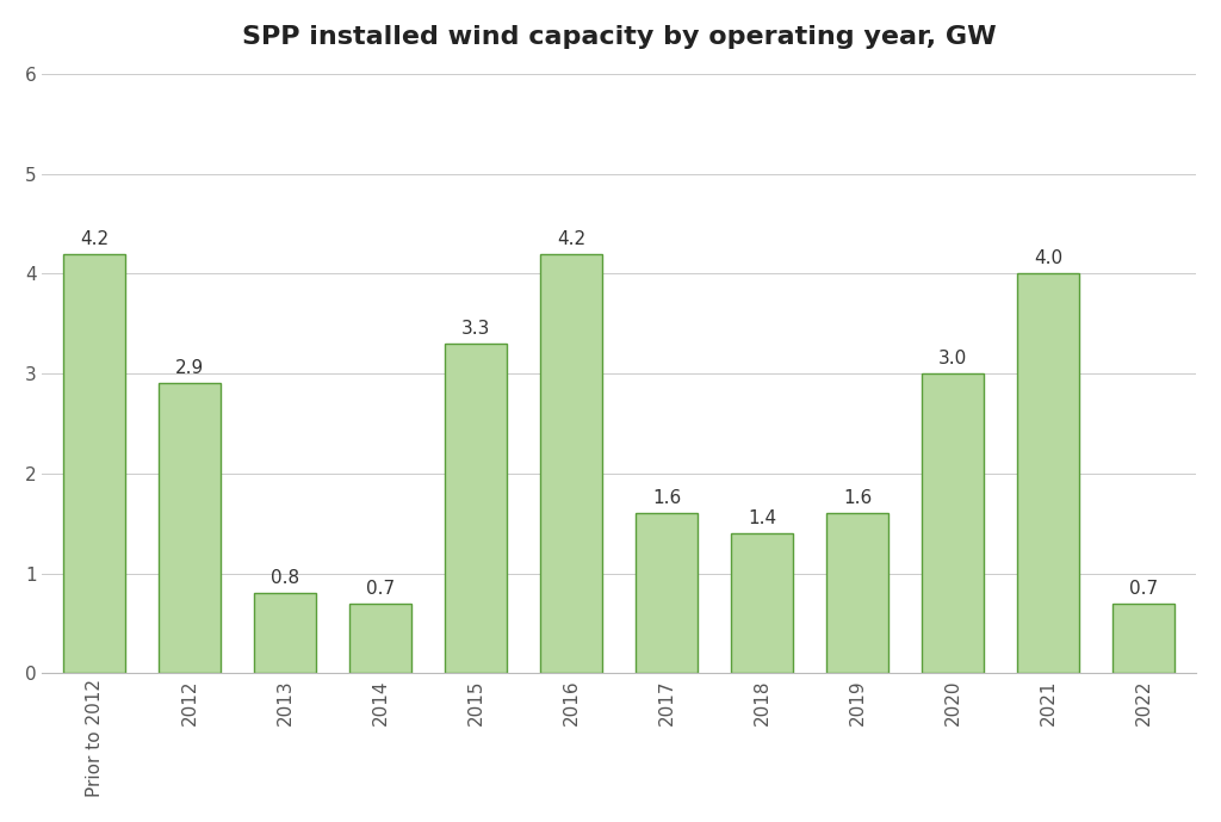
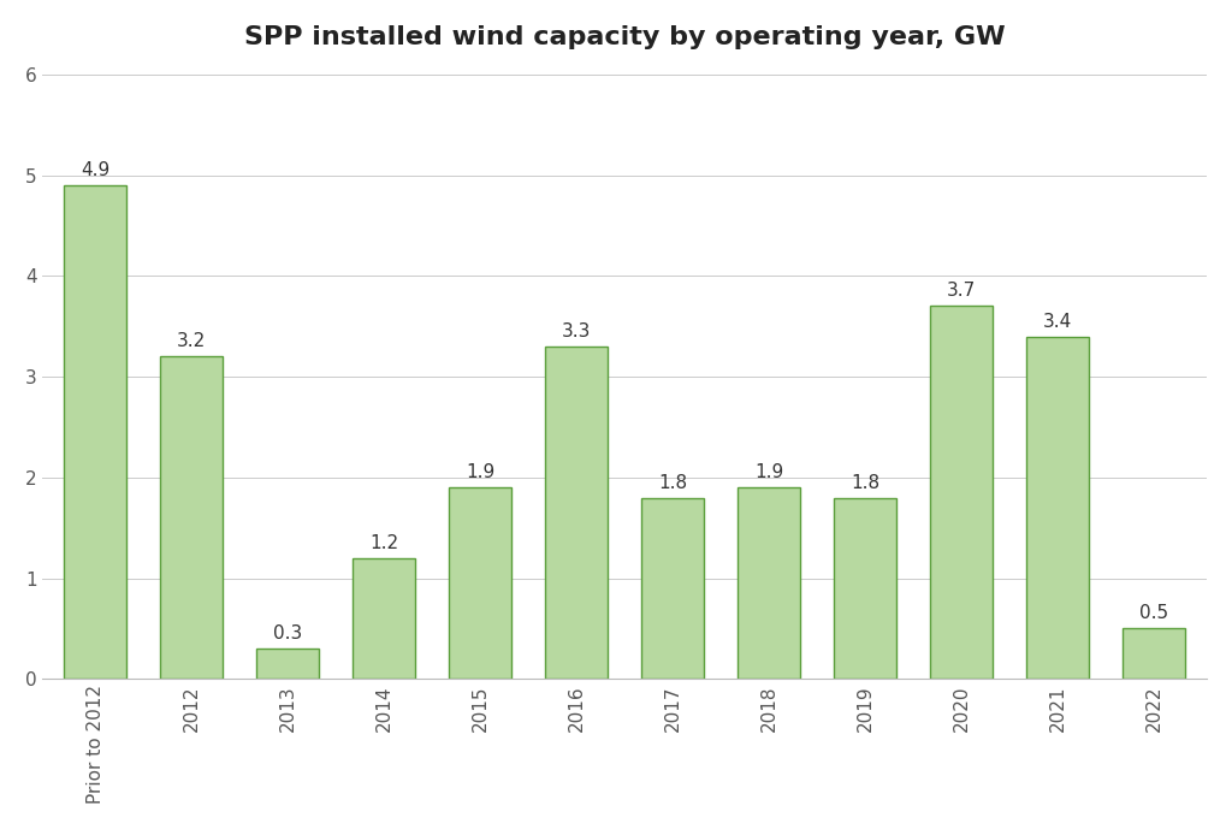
Prior to 2012: 4.2 -> 4.9
2012: 2.9 -> 3.2
2013: 0.8 -> 0.3
2014: 0.7 -> 1.2
2015: 3.3 -> 1.9
2016: 4.2 -> 3.3
2017: 1.6 -> 1.8
2018: 1.4 -> 1.9
2019: 1.6 -> 1.8
2020: 3.0 -> 3.7
2021: 4.0 -> 3.4
2022: 0.7 -> 0.5
